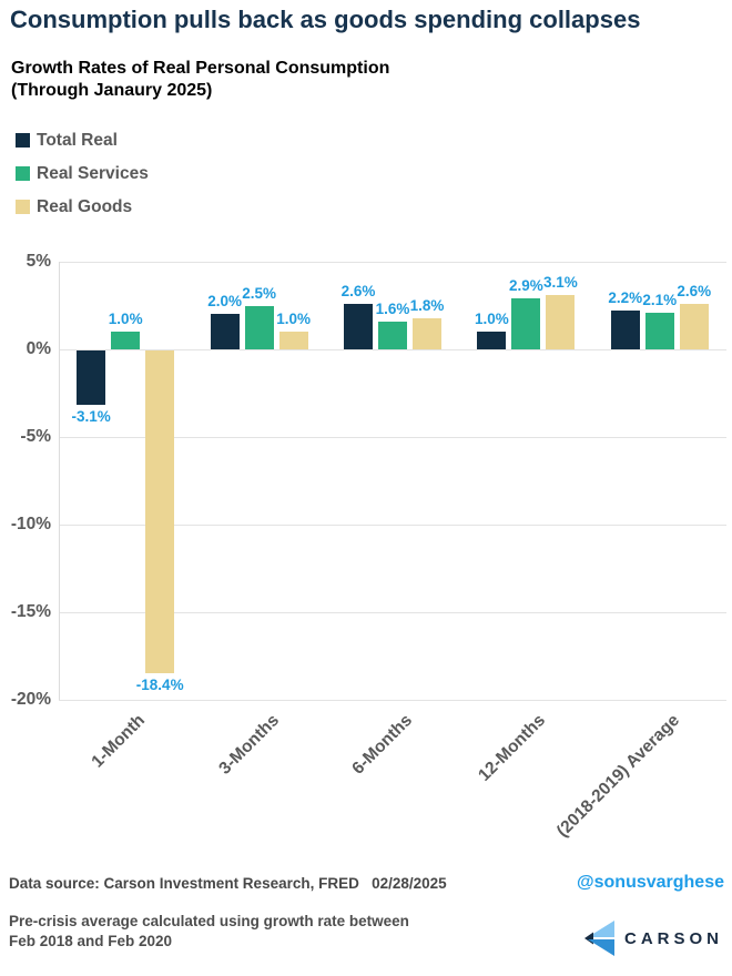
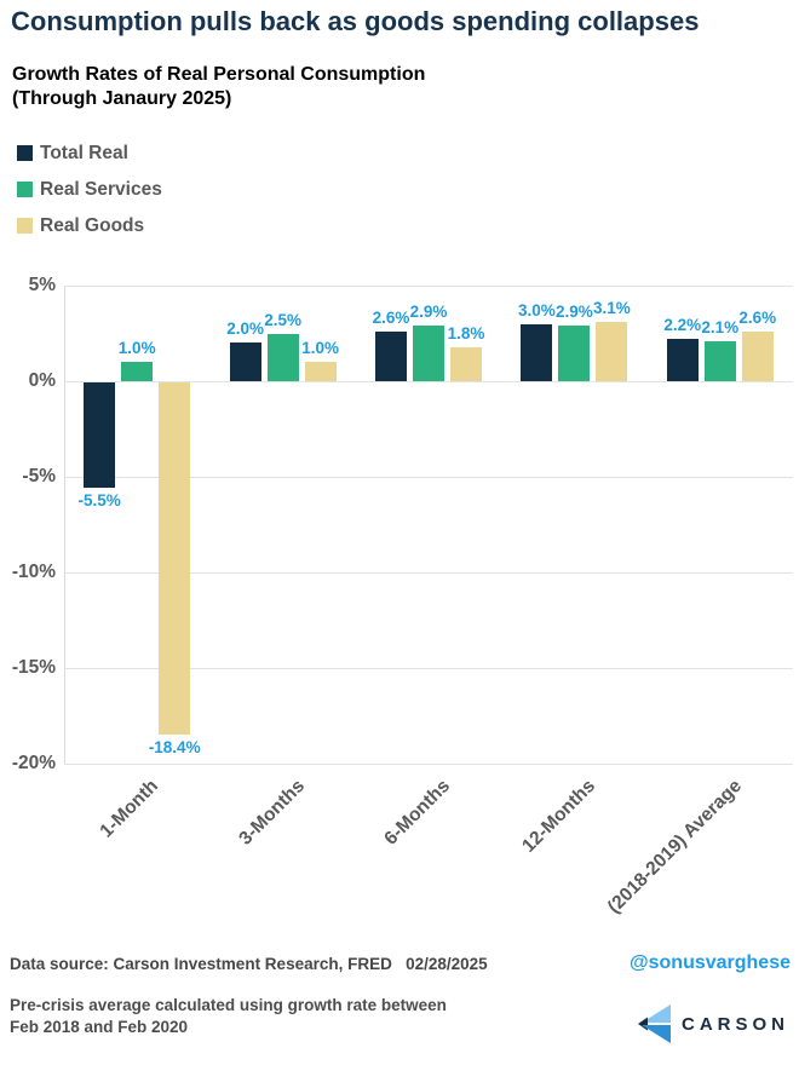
Total Real/1-Month: -3.1% -> -5.5%
Real Services/6-Months: 1.6% -> 2.9%
Total Real/12-Months: 1.0% -> 3.0%
